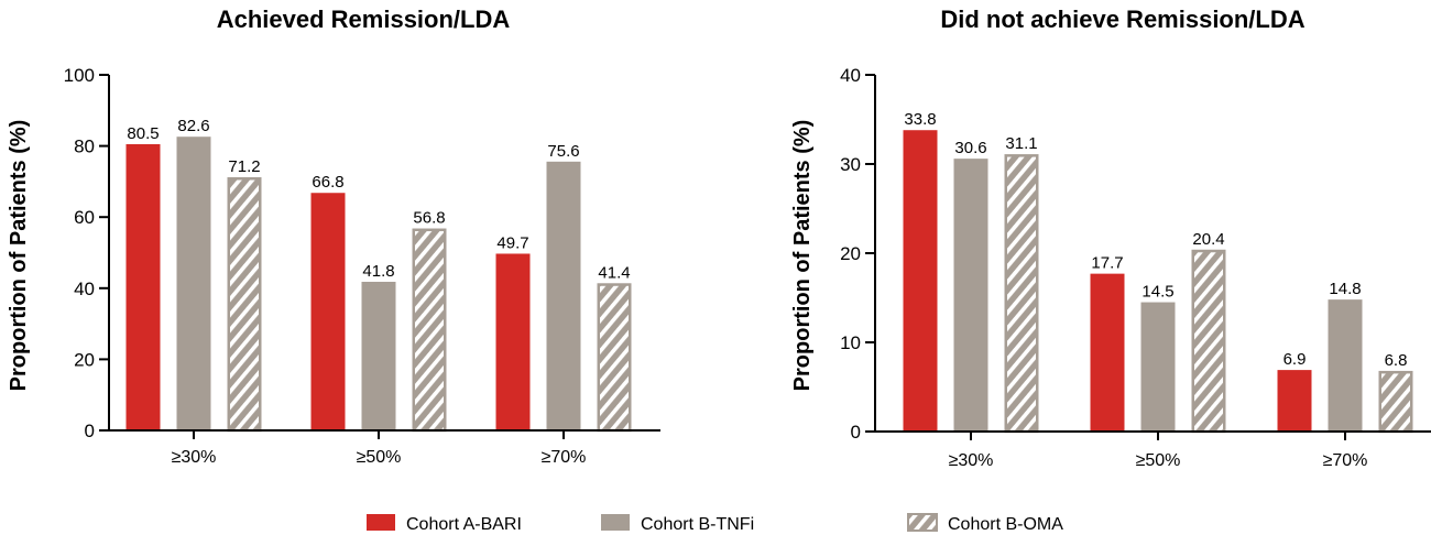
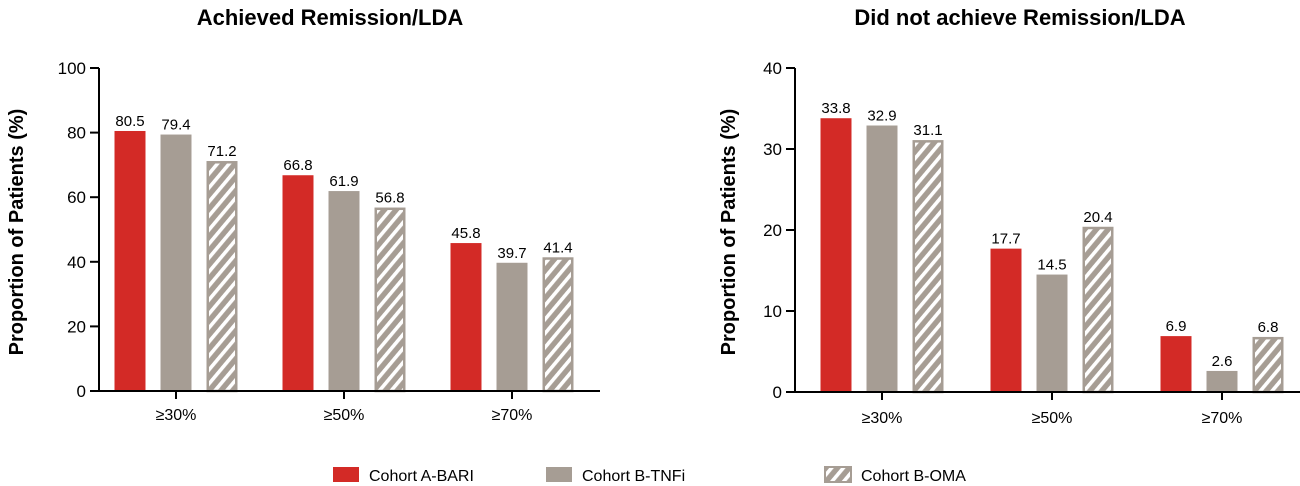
Achieved Remission/LDA/Cohort B-TNFi/≥30%: 82.6 -> 79.4
Achieved Remission/LDA/Cohort B-TNFi/≥50%: 41.8 -> 61.9
Achieved Remission/LDA/Cohort A-BARI/≥70%: 49.7 -> 45.8
Achieved Remission/LDA/Cohort B-TNFi/≥70%: 75.6 -> 39.7
Did not achieve Remission/LDA/Cohort B-TNFi/≥30%: 30.6 -> 32.9
Did not achieve Remission/LDA/Cohort B-TNFi/≥70%: 14.8 -> 2.6
